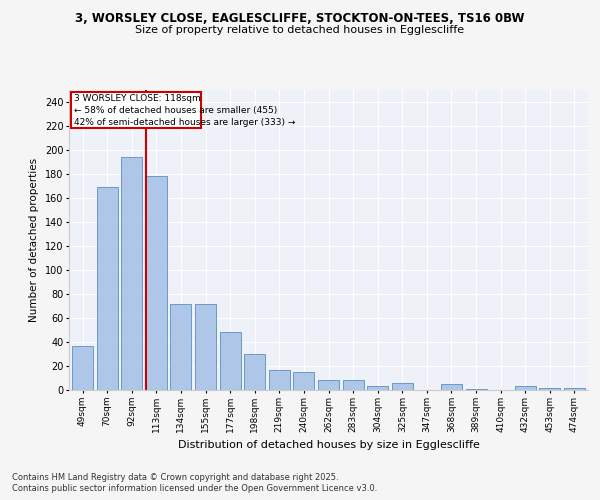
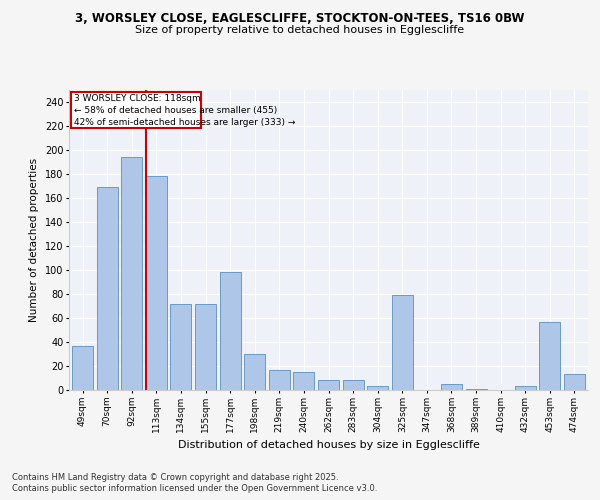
177sqm: 48 -> 98
325sqm: 6 -> 79
453sqm: 2 -> 57
474sqm: 2 -> 13
